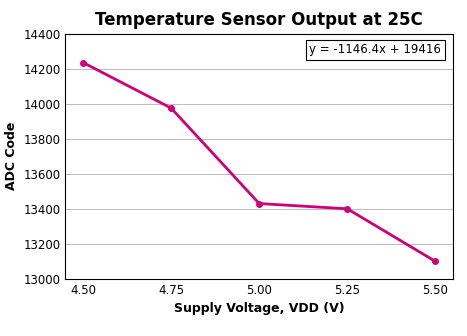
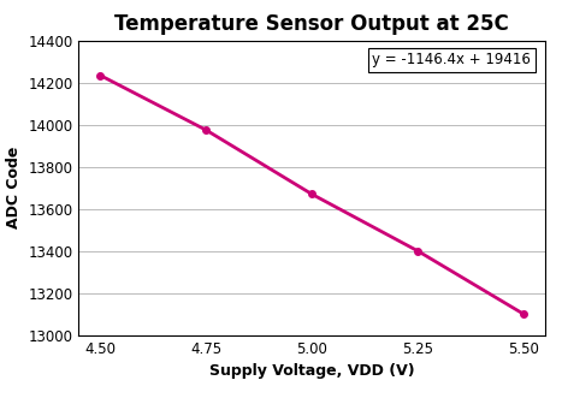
5.00: 13430 -> 13670
